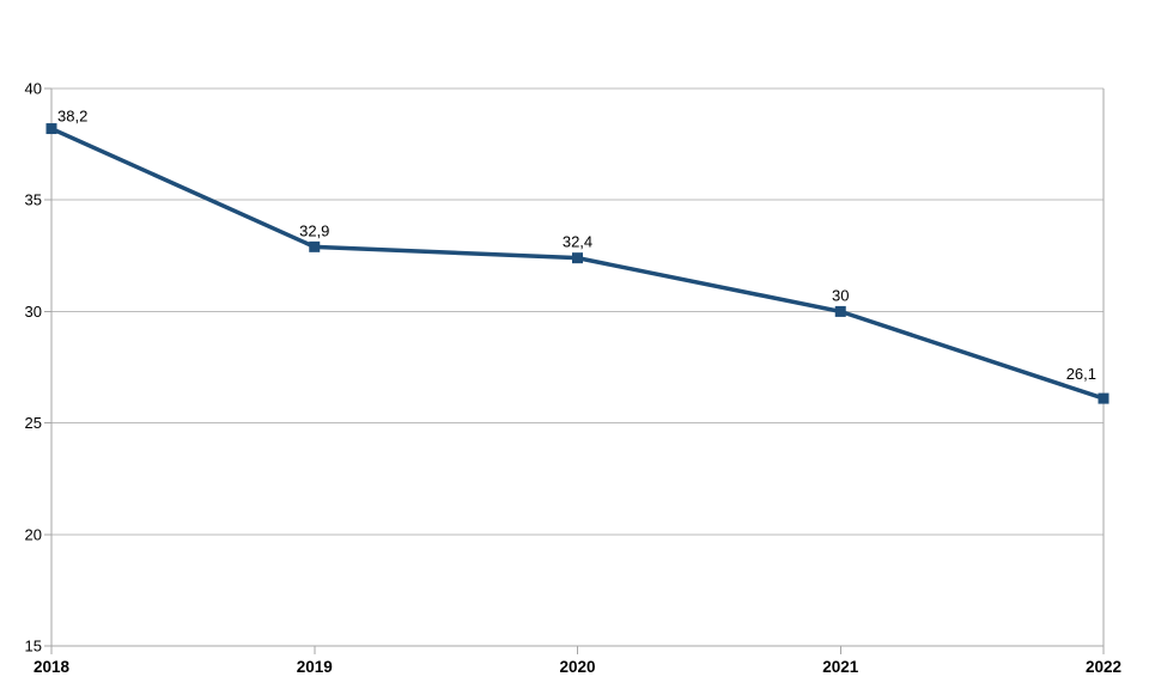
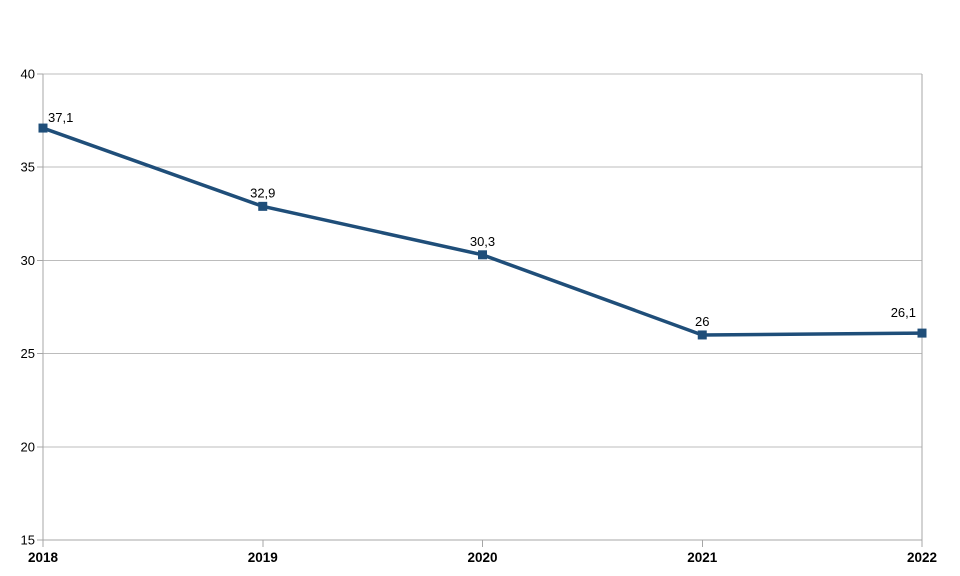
2018: 38,2 -> 37,1
2020: 32,4 -> 30,3
2021: 30 -> 26
